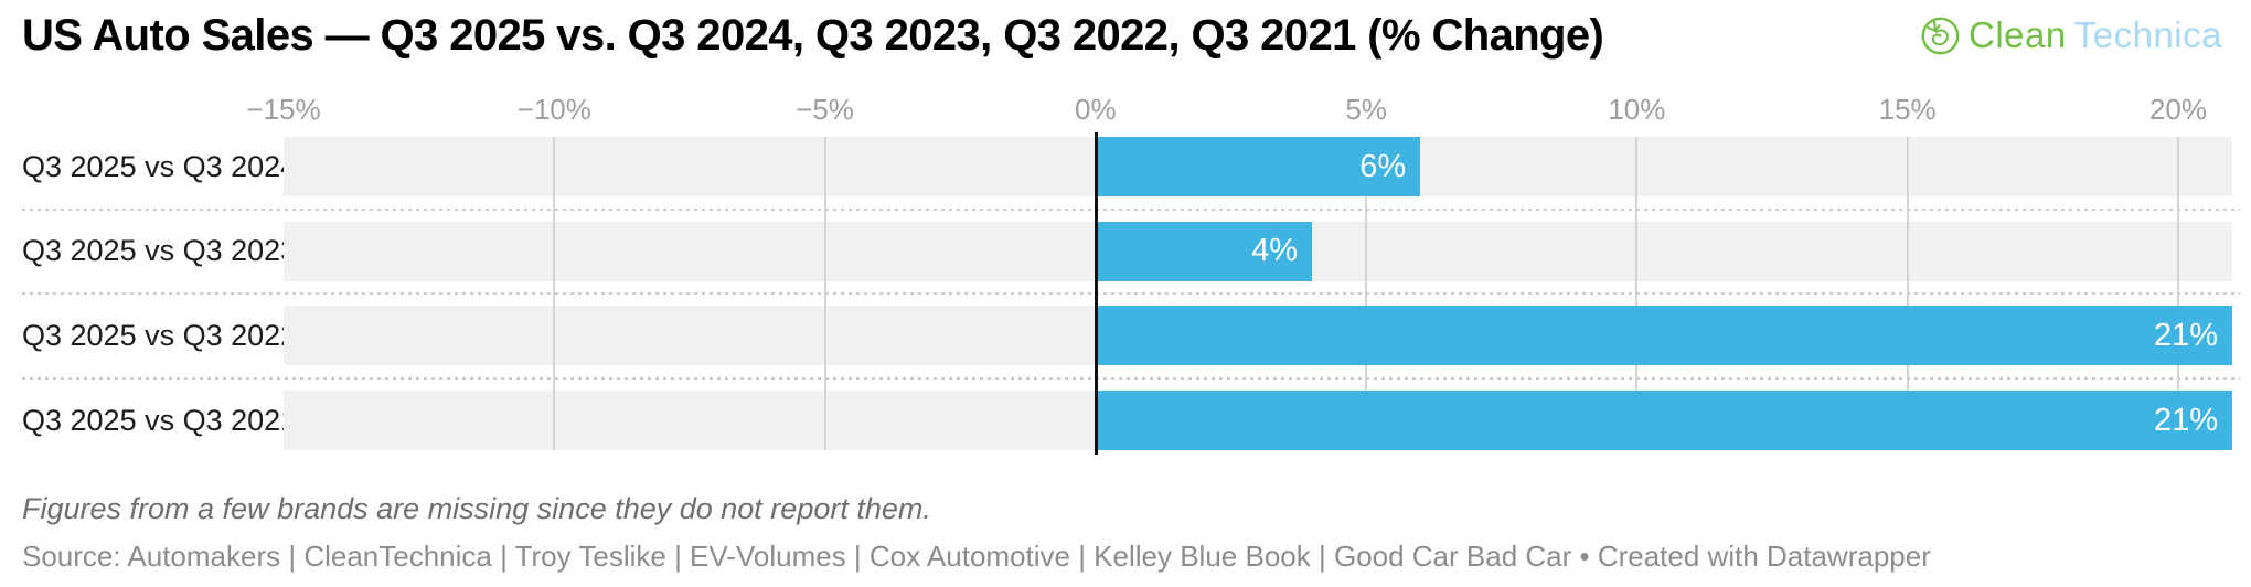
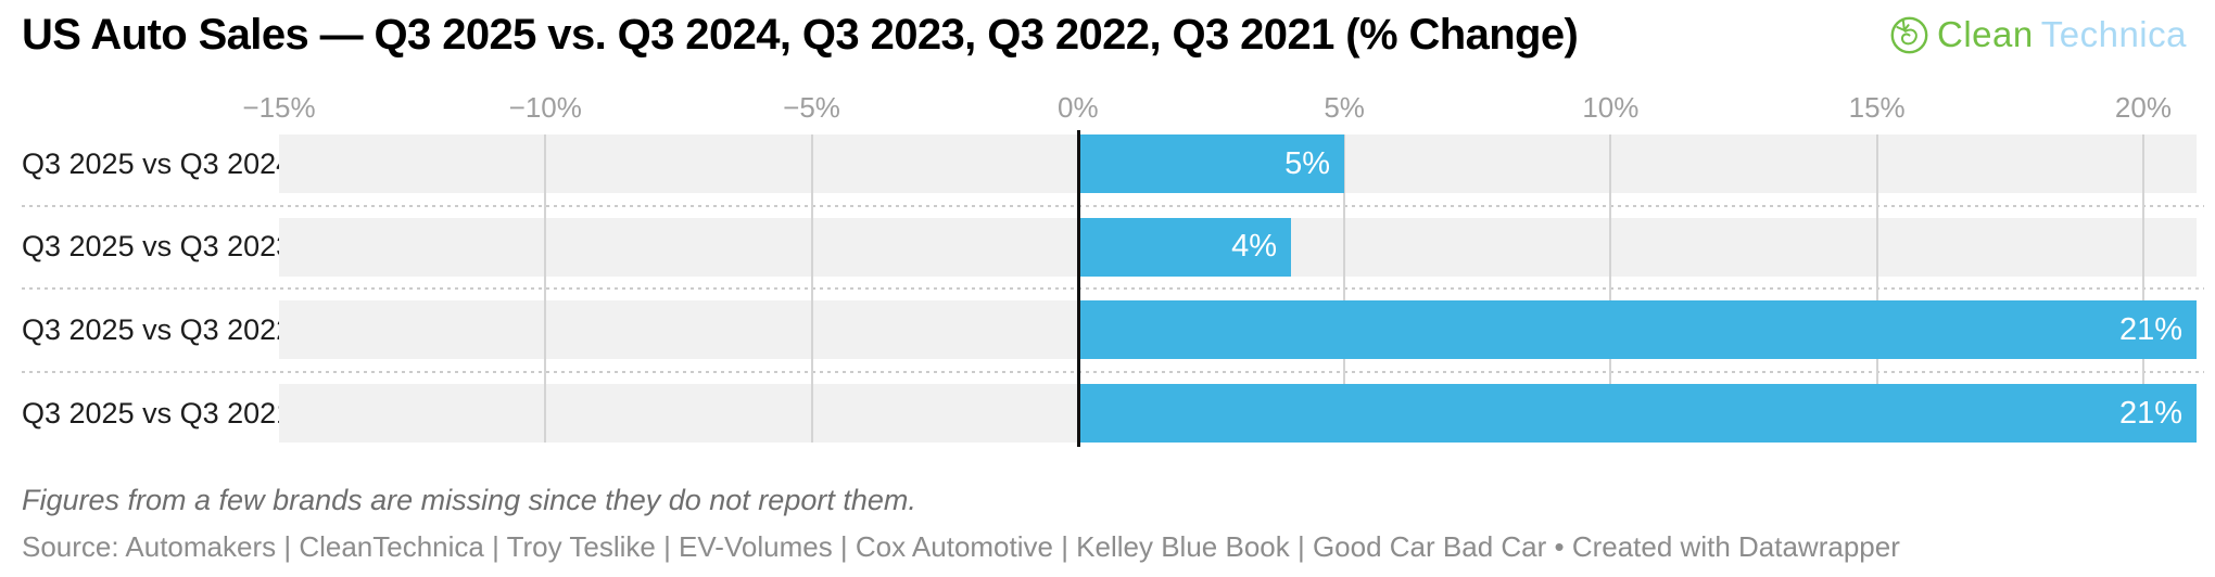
Q3 2025 vs Q3 2024: 6% -> 5%
